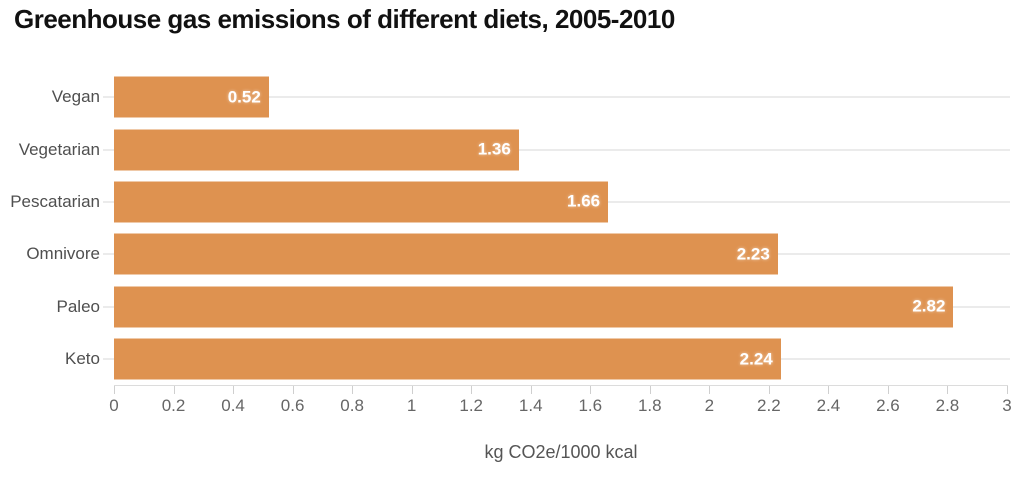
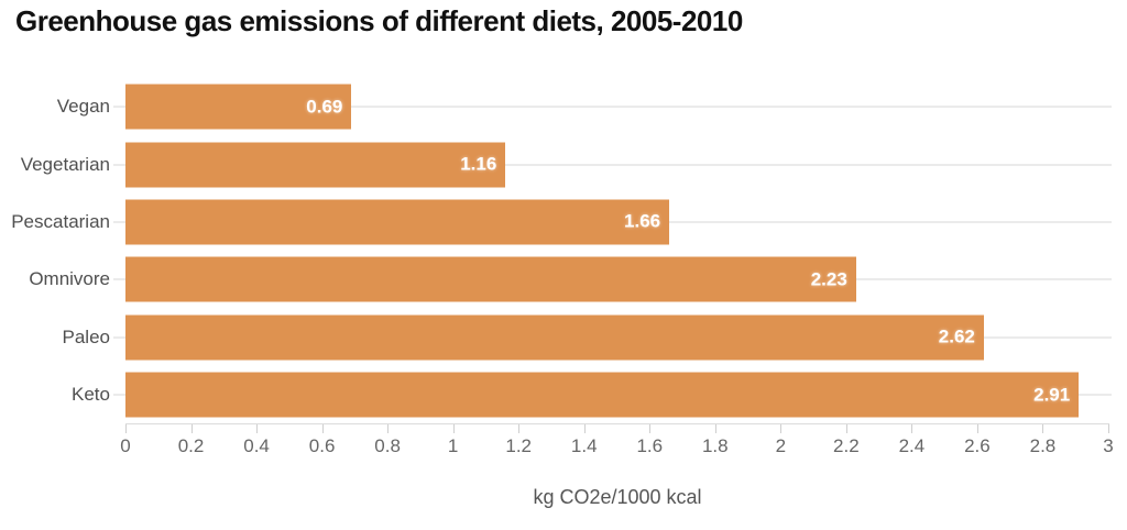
Vegan: 0.52 -> 0.69
Vegetarian: 1.36 -> 1.16
Paleo: 2.82 -> 2.62
Keto: 2.24 -> 2.91
